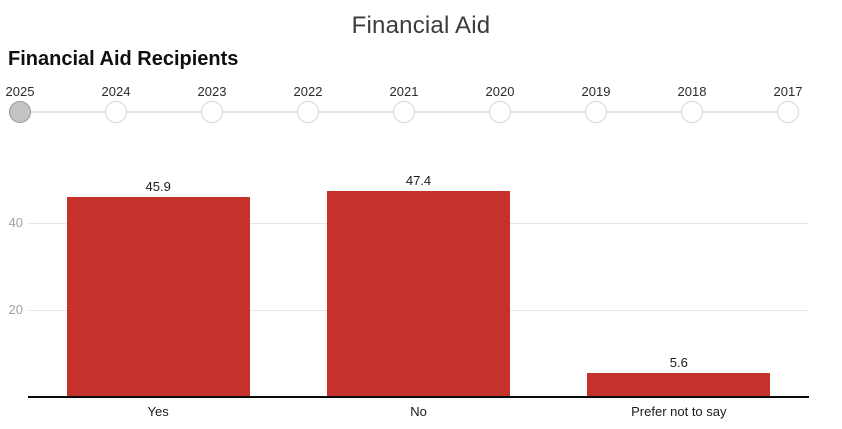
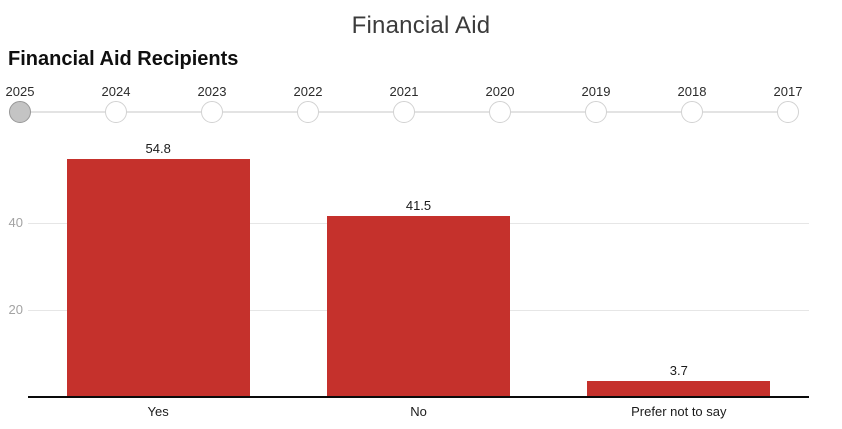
Yes: 45.9 -> 54.8
No: 47.4 -> 41.5
Prefer not to say: 5.6 -> 3.7
